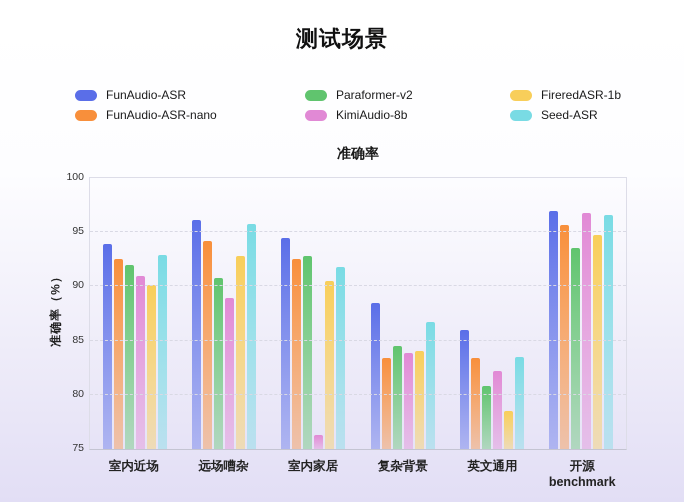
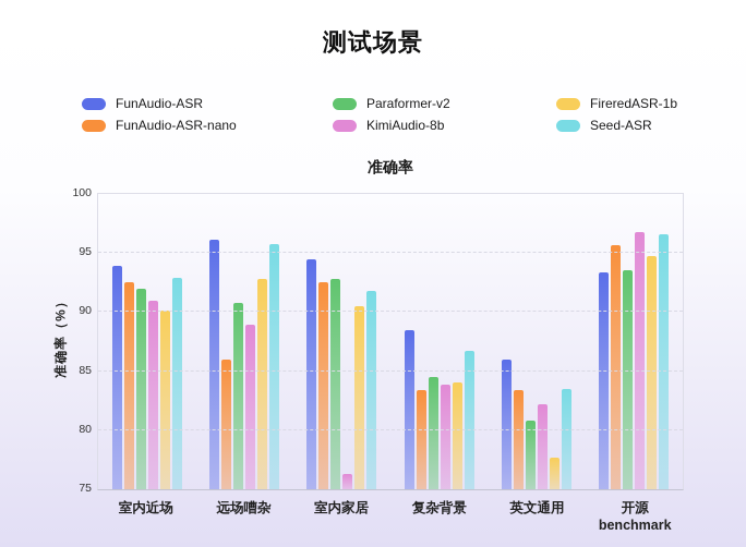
FunAudio-ASR-nano/远场嘈杂: 94.2 -> 86.0
FireredASR-1b/英文通用: 78.5 -> 77.7
FunAudio-ASR/开源 benchmark: 97.0 -> 93.4
